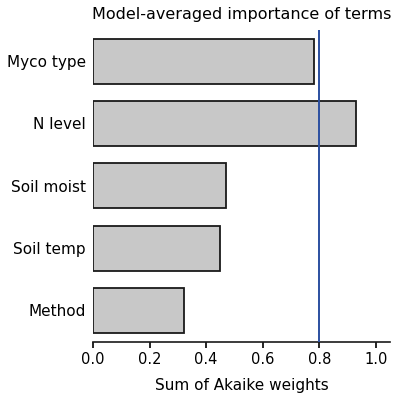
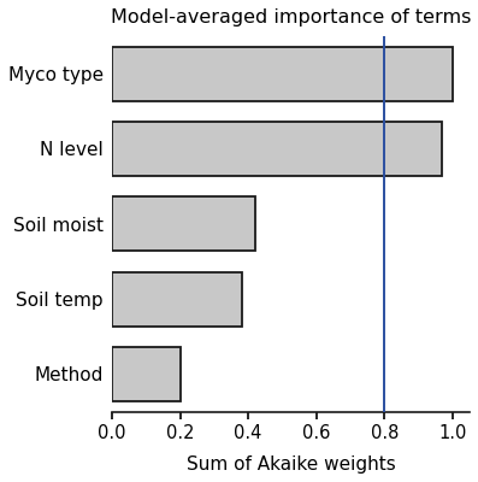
Myco type: 0.78 -> 1.00
N level: 0.93 -> 0.97
Soil moist: 0.47 -> 0.42
Soil temp: 0.45 -> 0.38
Method: 0.32 -> 0.20
